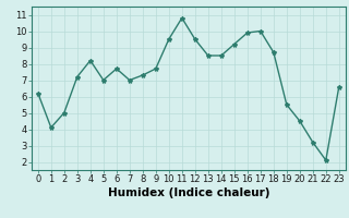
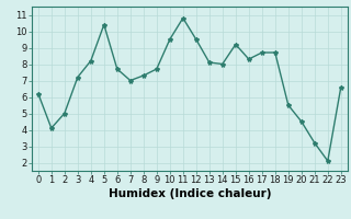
5: 7.0 -> 10.4
13: 8.5 -> 8.1
14: 8.5 -> 8.0
16: 9.9 -> 8.3
17: 10.0 -> 8.7
